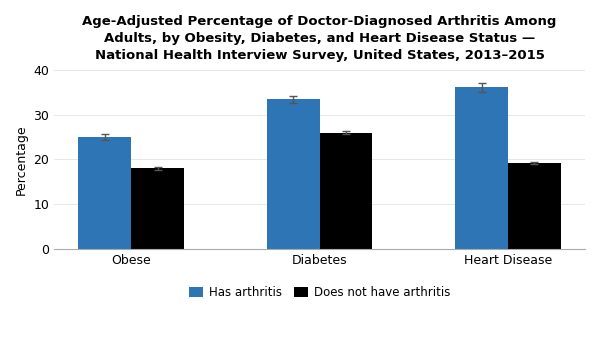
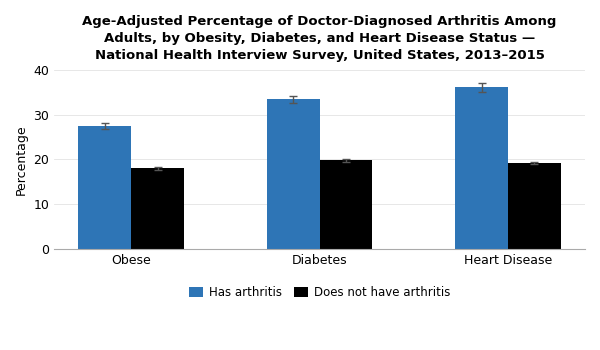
Has arthritis/Obese: 25.0 -> 27.5
Does not have arthritis/Diabetes: 26.0 -> 19.8
